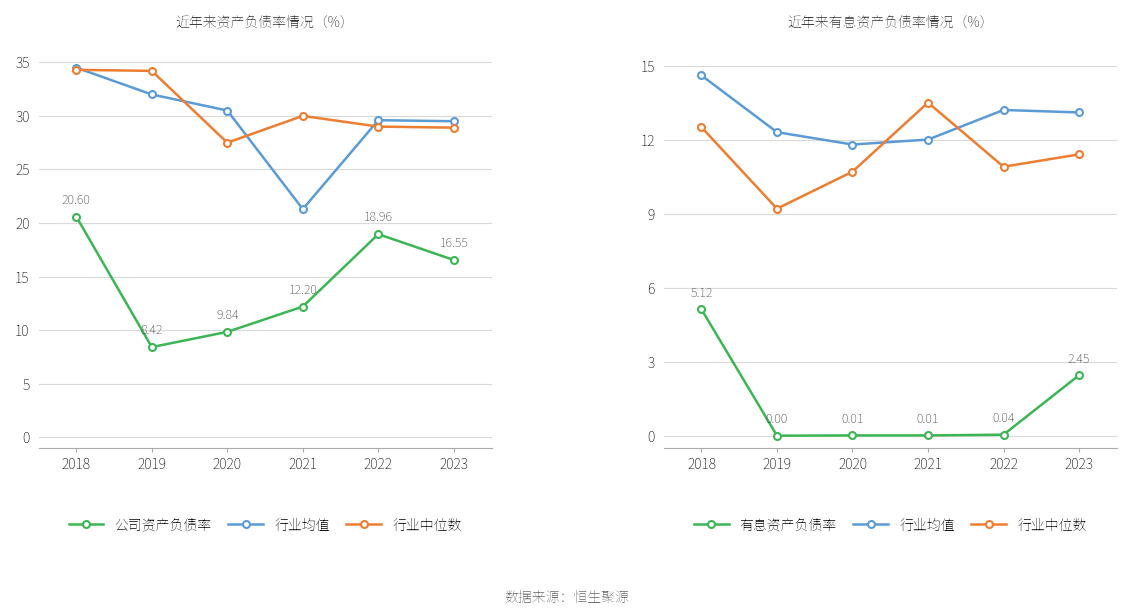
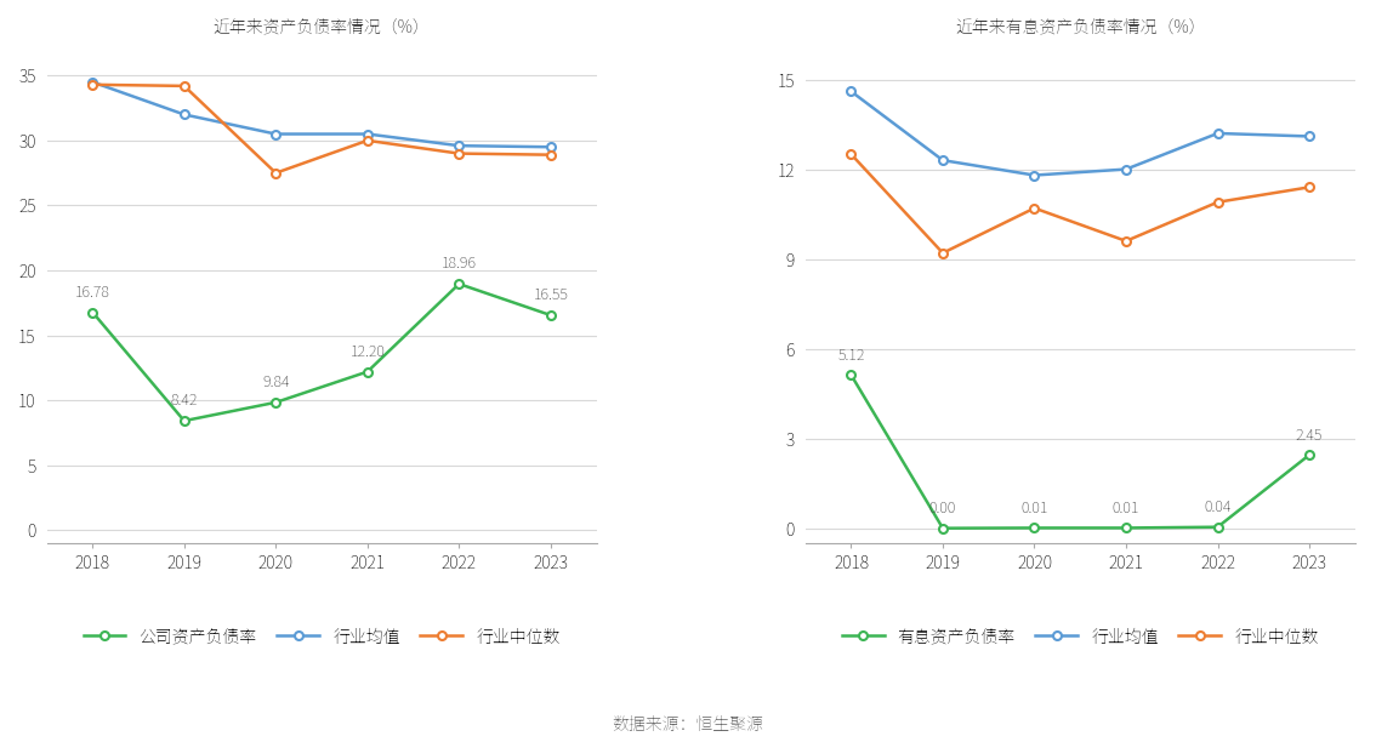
近年来资产负债率情况（%）/公司资产负债率/2018: 20.6 -> 16.8
近年来资产负债率情况（%）/行业均值/2021: 21.3 -> 30.5
近年来有息资产负债率情况（%）/行业中位数/2021: 13.5 -> 9.6
